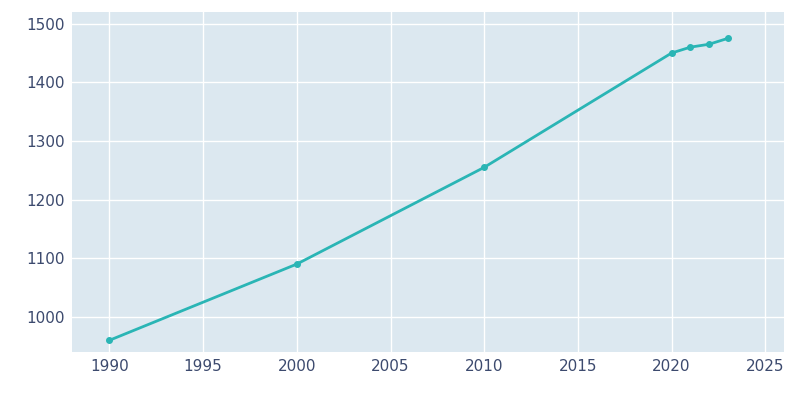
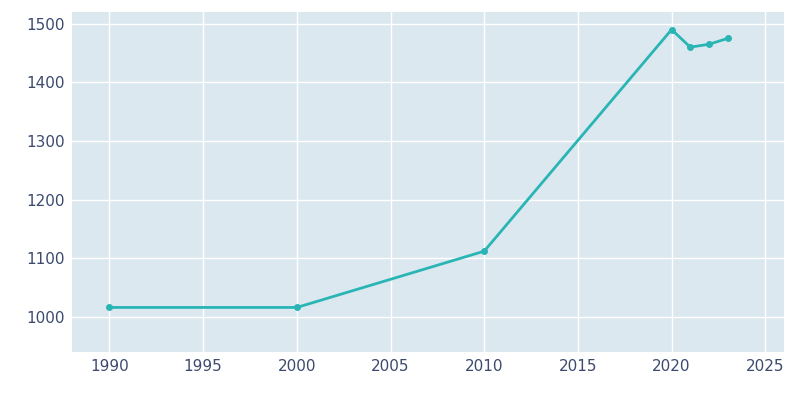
1990: 960 -> 1016
2000: 1090 -> 1016
2010: 1255 -> 1112
2020: 1450 -> 1490
